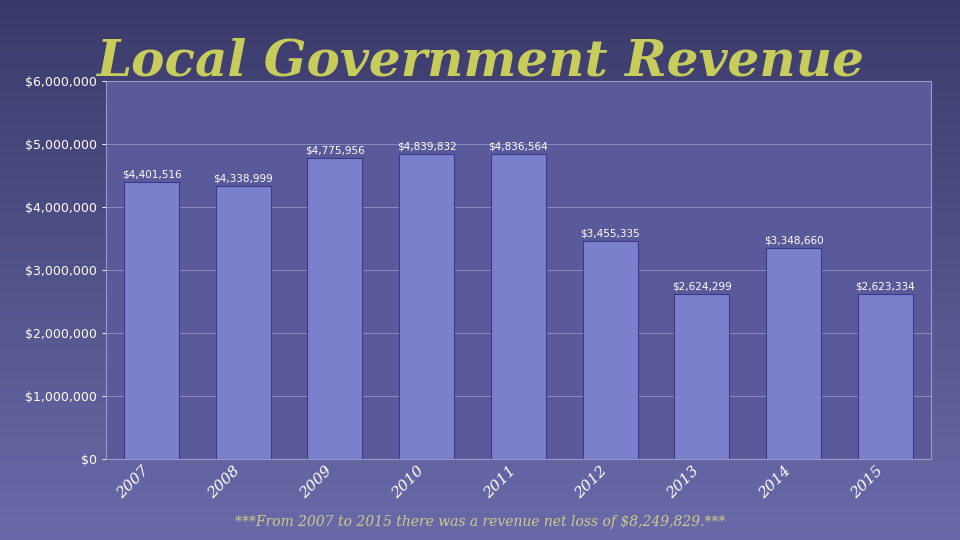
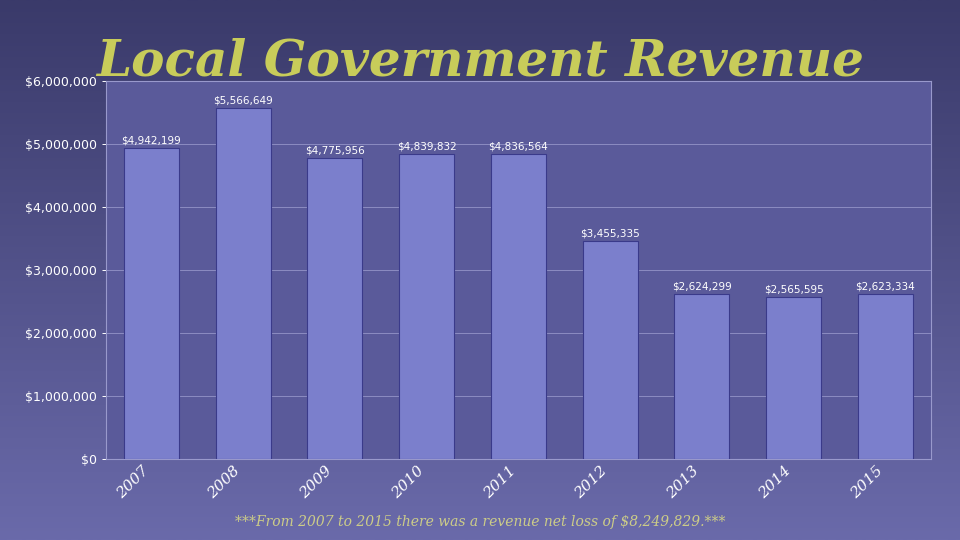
2007: $4,401,516 -> $4,942,199
2008: $4,338,999 -> $5,566,649
2014: $3,348,660 -> $2,565,595
